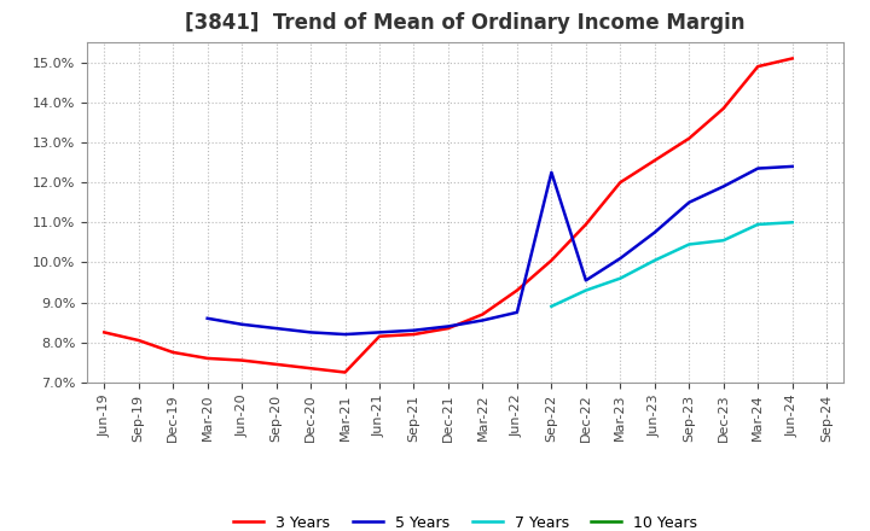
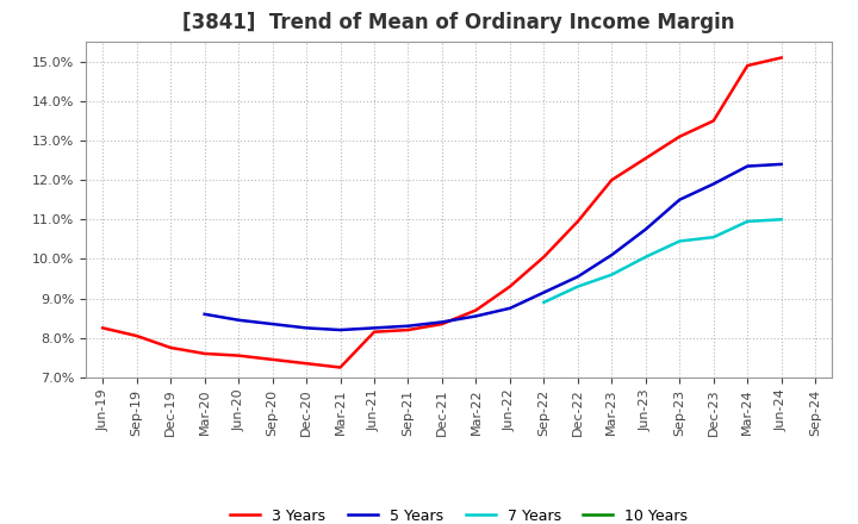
5 Years/Sep-22: 12.25% -> 9.15%
3 Years/Dec-23: 13.85% -> 13.50%
